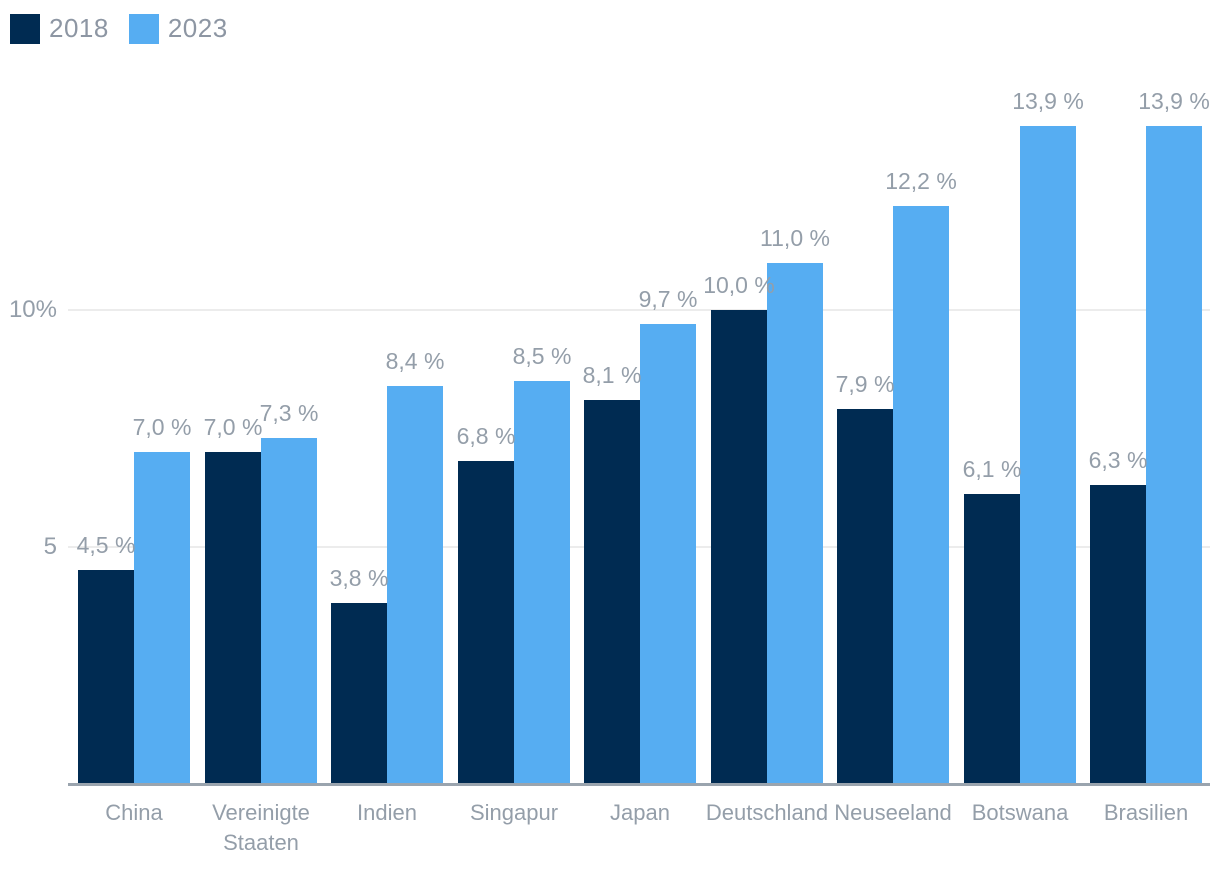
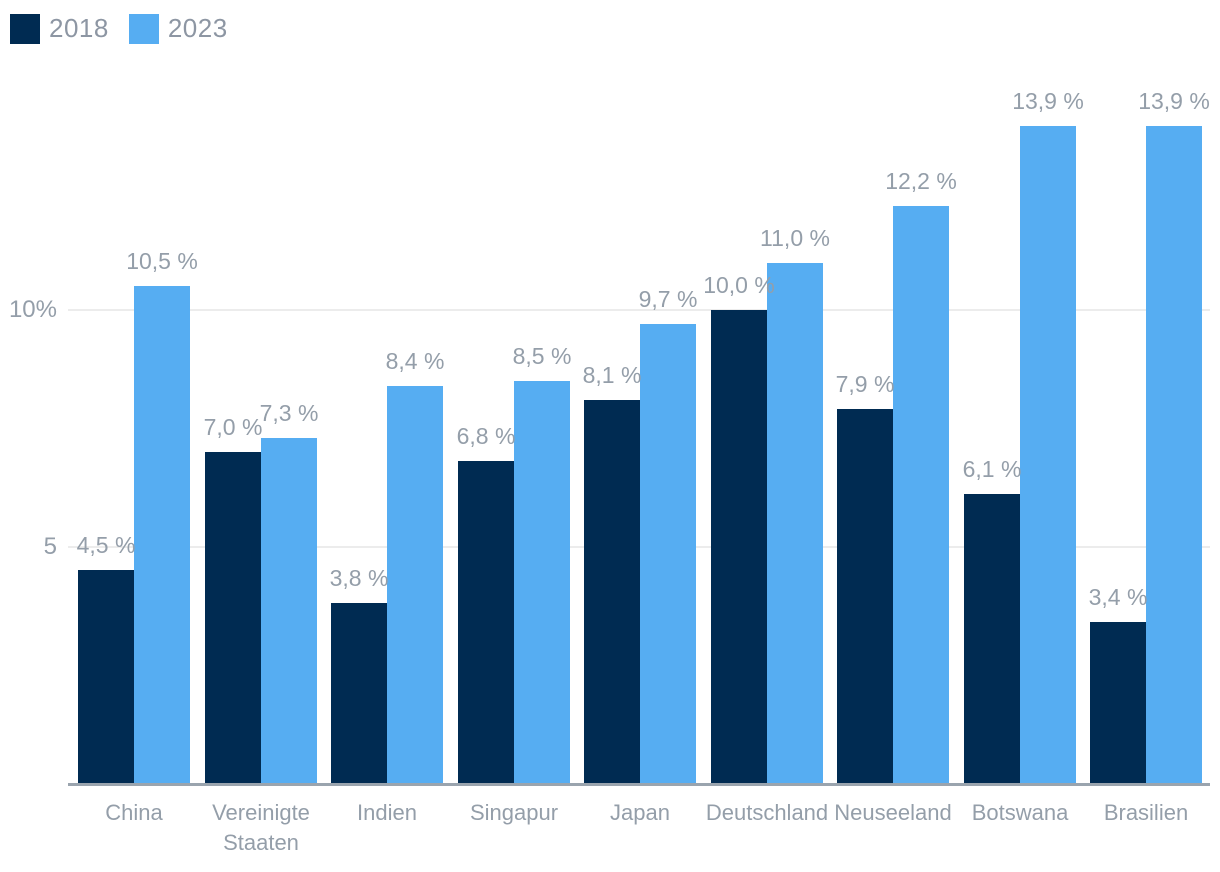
2023/China: 7,0 -> 10,5
2018/Brasilien: 6,3 -> 3,4
